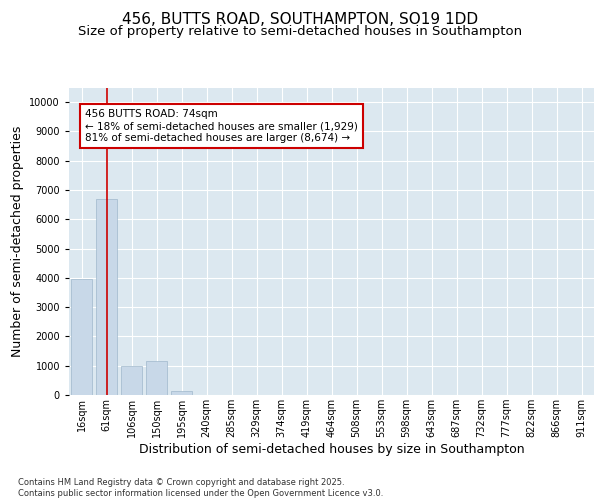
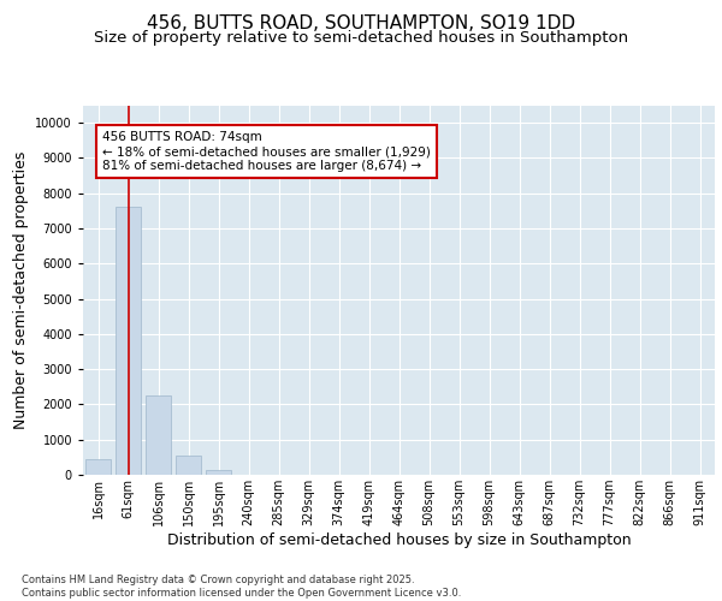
16sqm: 3950 -> 430
61sqm: 6700 -> 7600
106sqm: 1000 -> 2250
150sqm: 1150 -> 530
